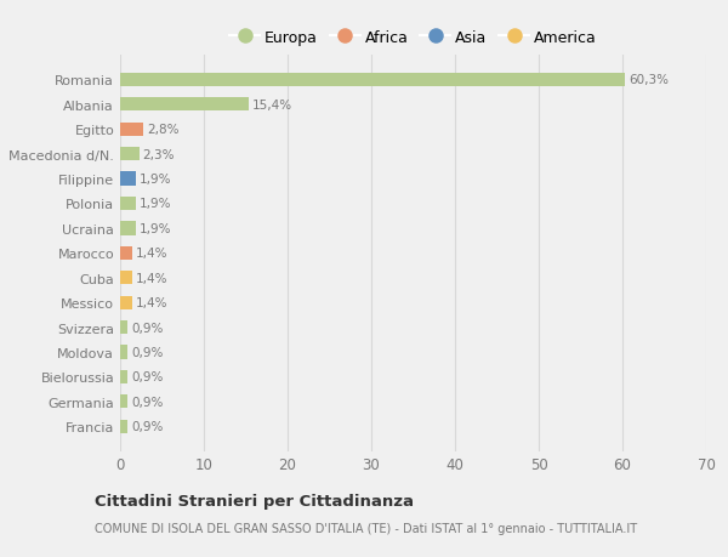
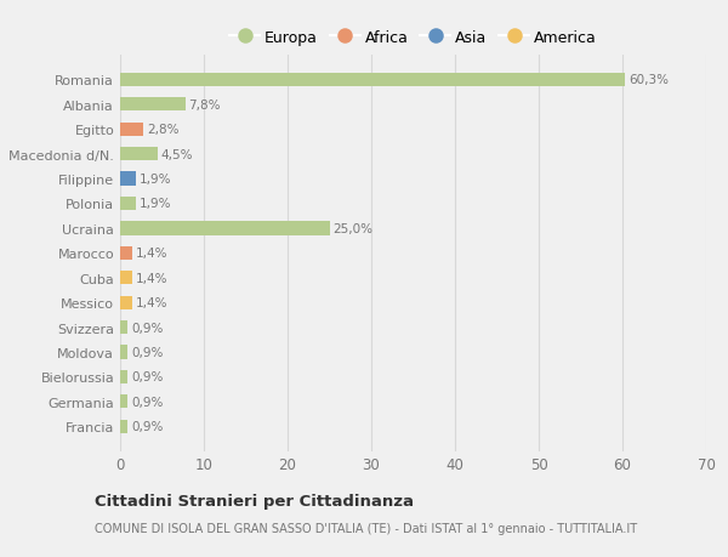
Albania: 15,4% -> 7,8%
Macedonia d/N.: 2,3% -> 4,5%
Ucraina: 1,9% -> 25,0%
